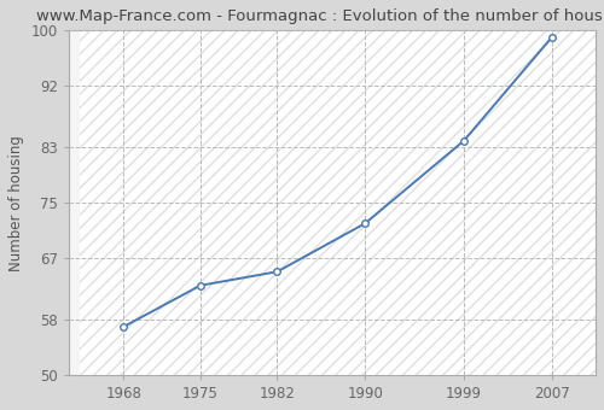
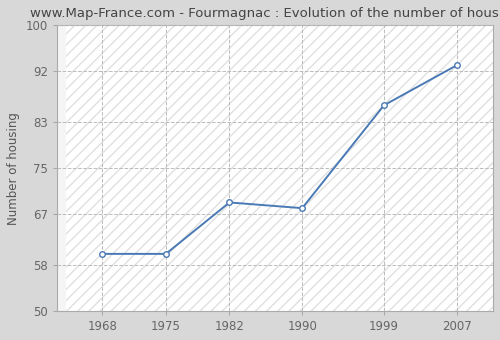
1968: 57 -> 60
1975: 63 -> 60
1982: 65 -> 69
1990: 72 -> 68
1999: 84 -> 86
2007: 99 -> 93
